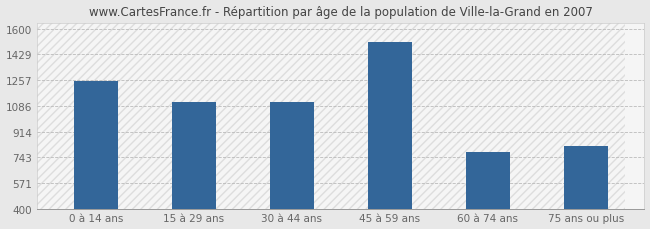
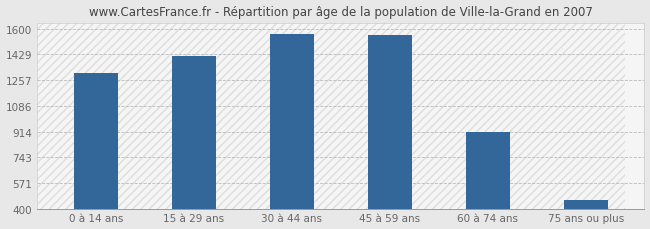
0 à 14 ans: 1250 -> 1310
15 à 29 ans: 1110 -> 1420
30 à 44 ans: 1110 -> 1570
45 à 59 ans: 1510 -> 1560
60 à 74 ans: 780 -> 910
75 ans ou plus: 820 -> 460
